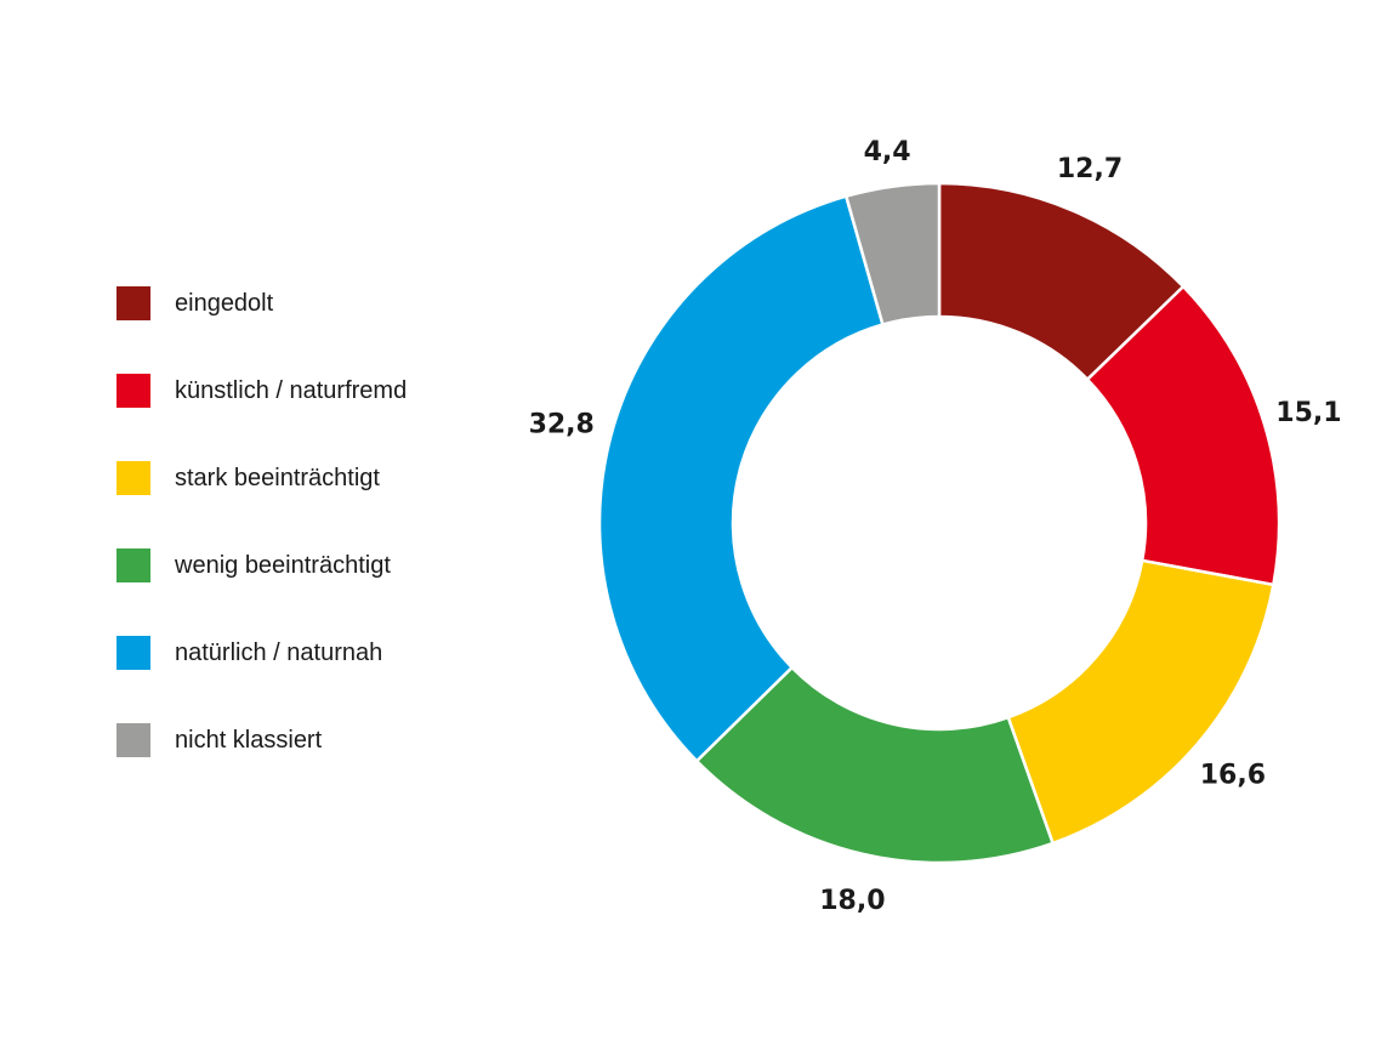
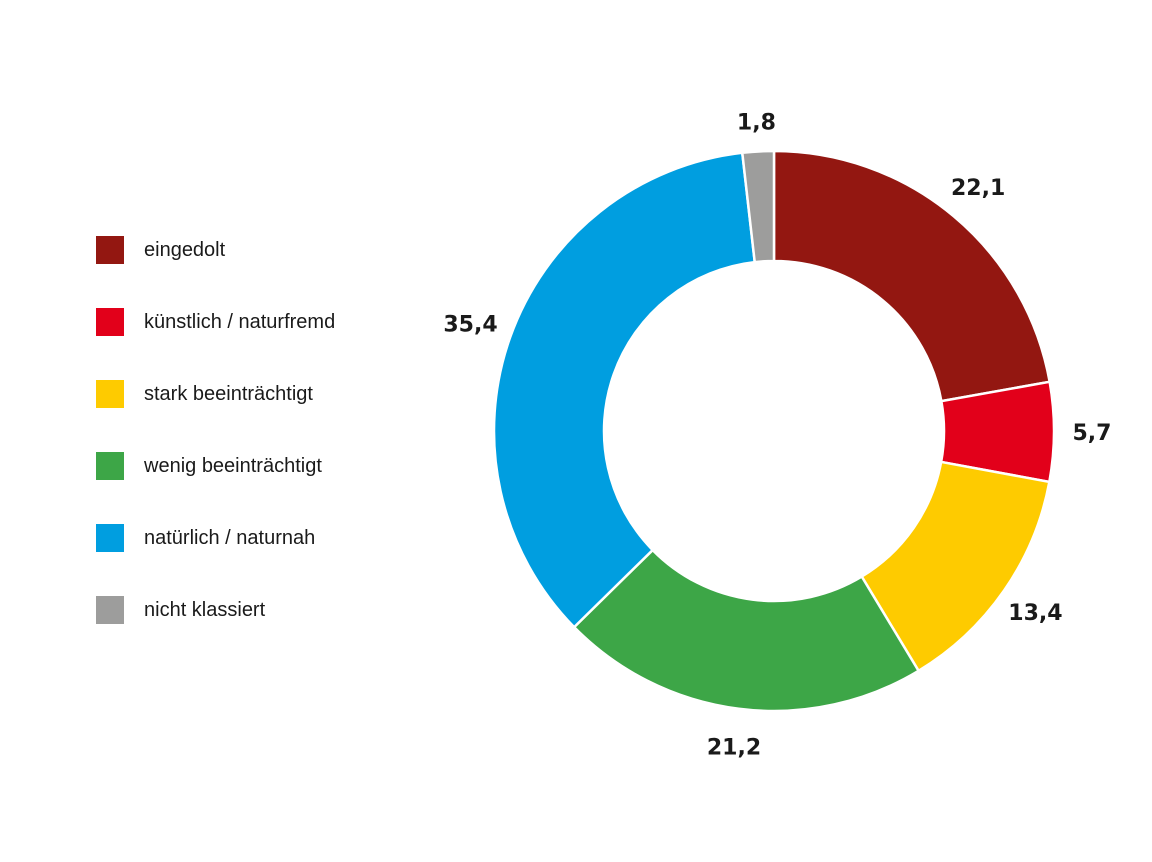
eingedolt: 12,7 -> 22,1
künstlich / naturfremd: 15,1 -> 5,7
stark beeinträchtigt: 16,6 -> 13,4
wenig beeinträchtigt: 18,0 -> 21,2
natürlich / naturnah: 32,8 -> 35,4
nicht klassiert: 4,4 -> 1,8
